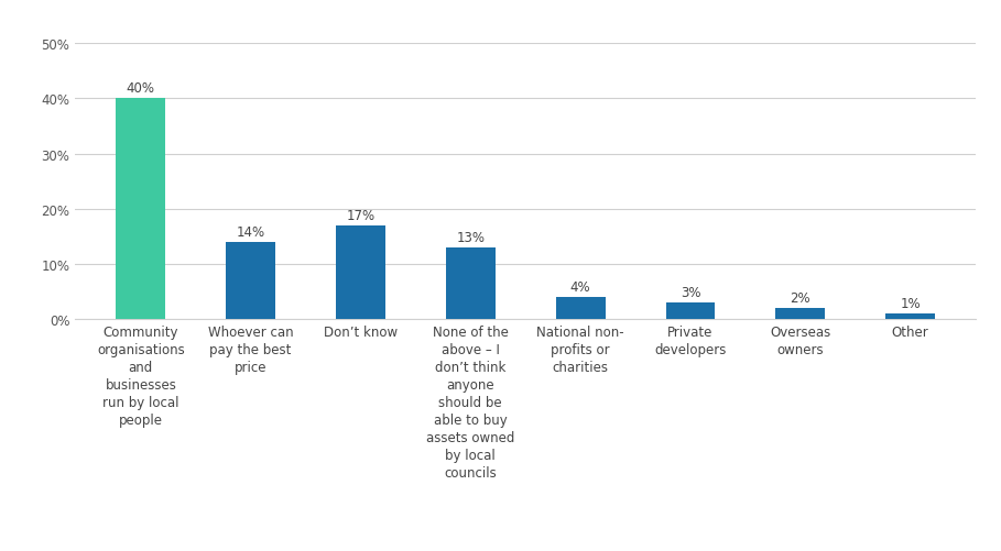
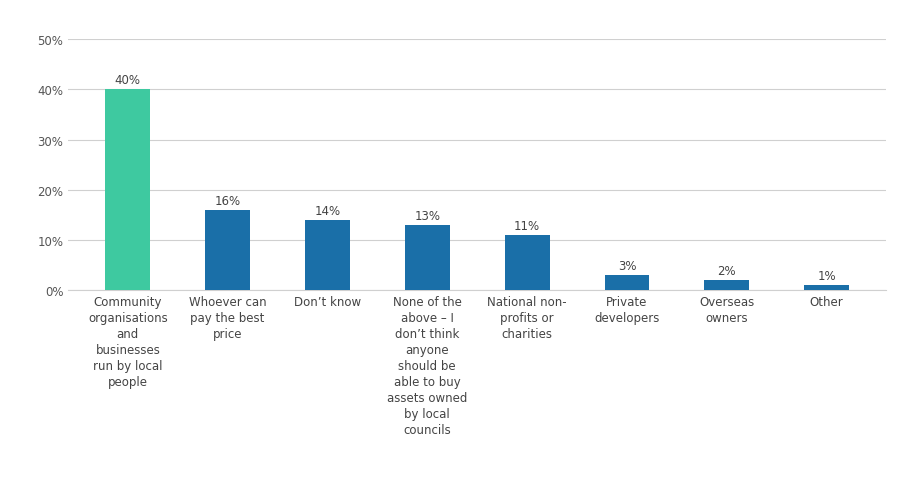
Whoever can pay the best price: 14% -> 16%
Don’t know: 17% -> 14%
National non- profits or charities: 4% -> 11%
